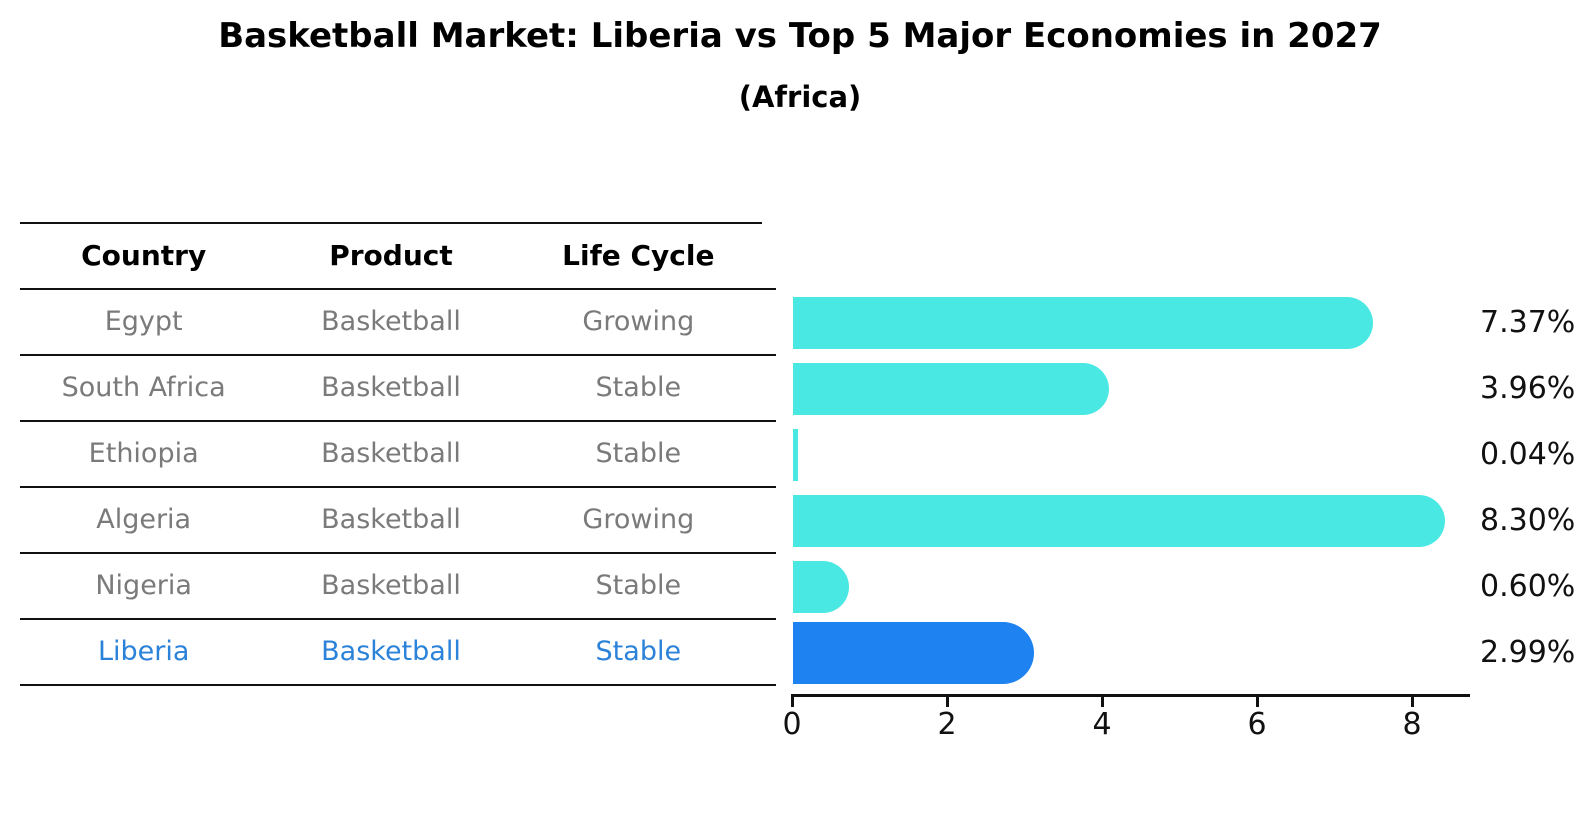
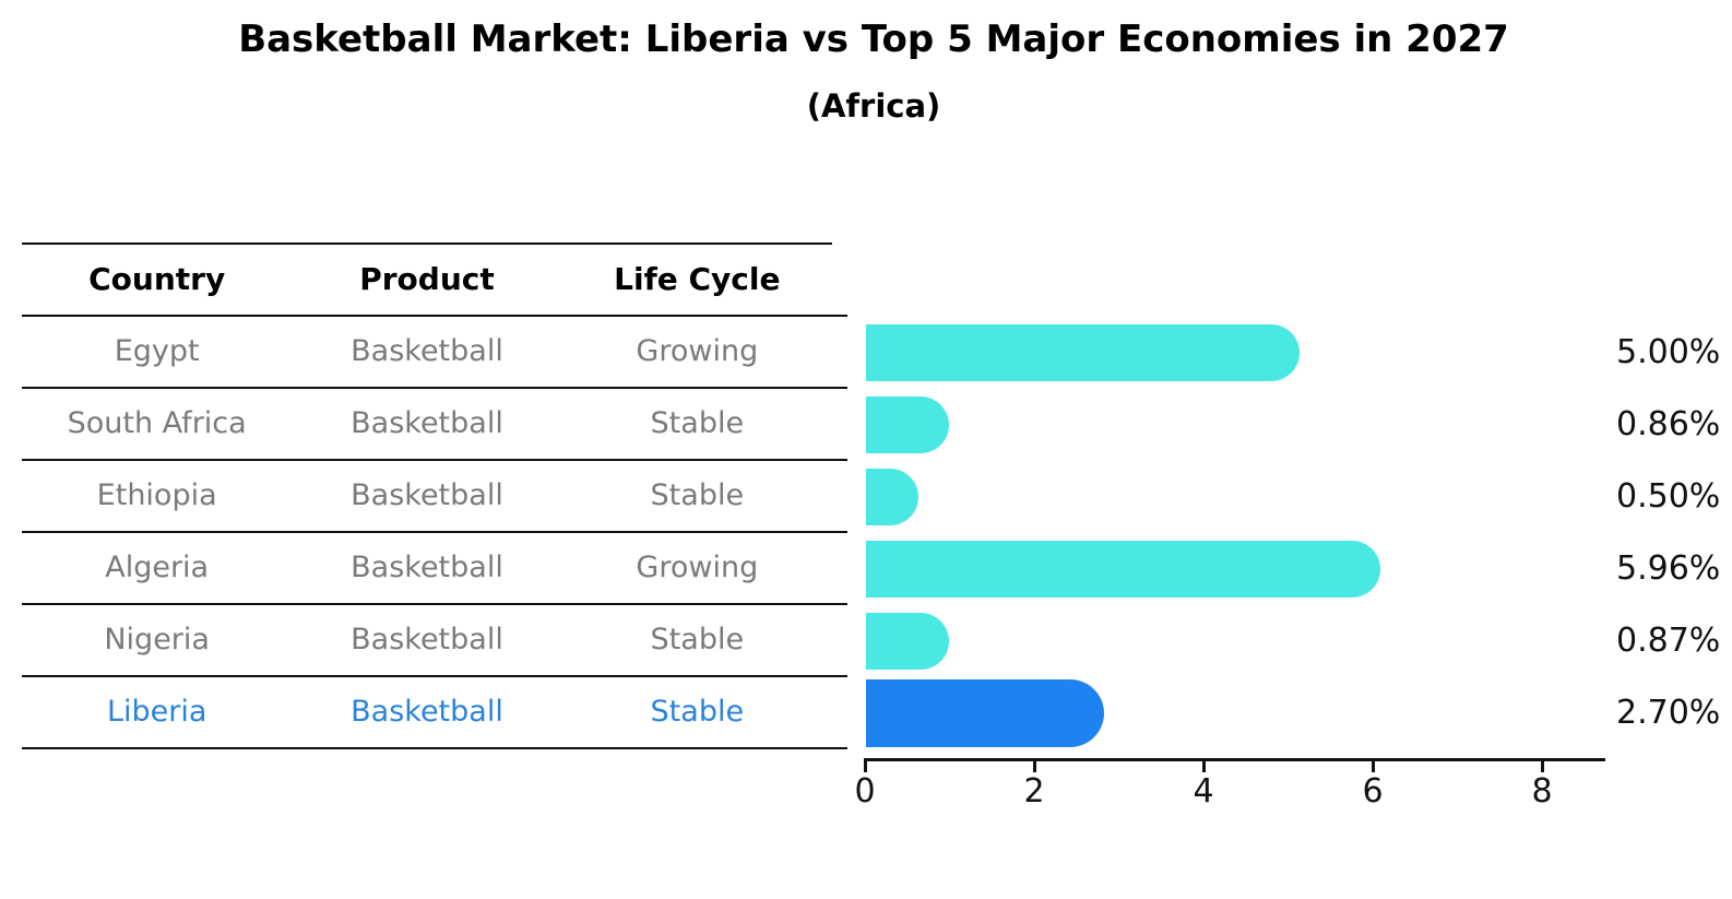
Egypt: 7.37% -> 5.00%
South Africa: 3.96% -> 0.86%
Ethiopia: 0.04% -> 0.50%
Algeria: 8.30% -> 5.96%
Nigeria: 0.60% -> 0.87%
Liberia: 2.99% -> 2.70%
